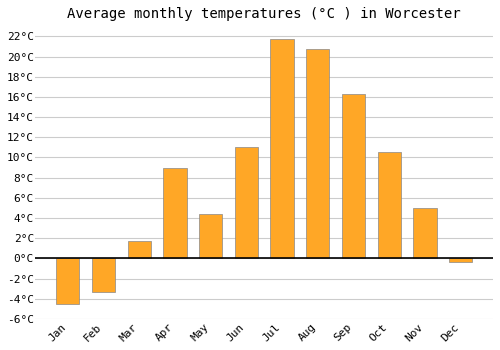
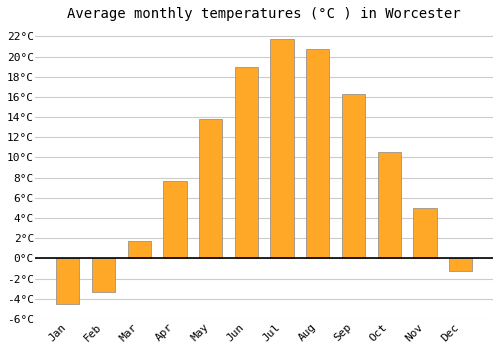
Apr: 9.0°C -> 7.7°C
May: 4.4°C -> 13.8°C
Jun: 11.0°C -> 19.0°C
Dec: -0.4°C -> -1.3°C
